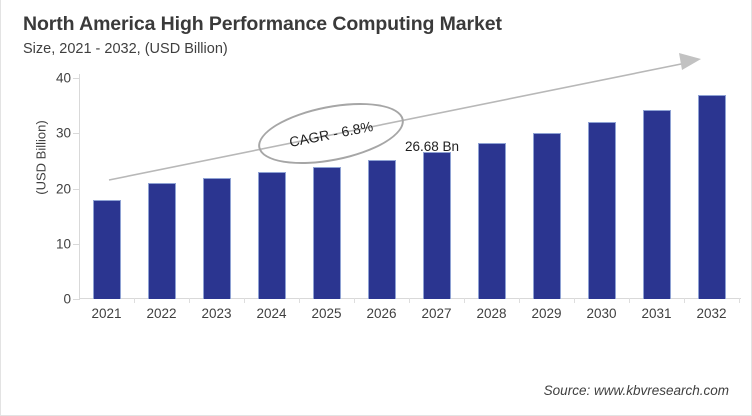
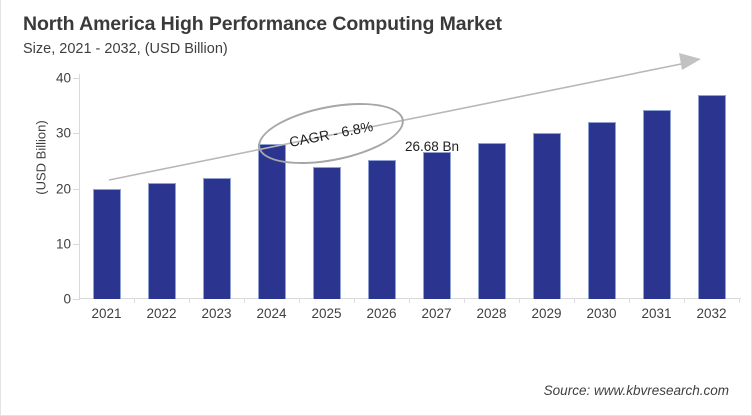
2021: 18 -> 20
2024: 23 -> 28
